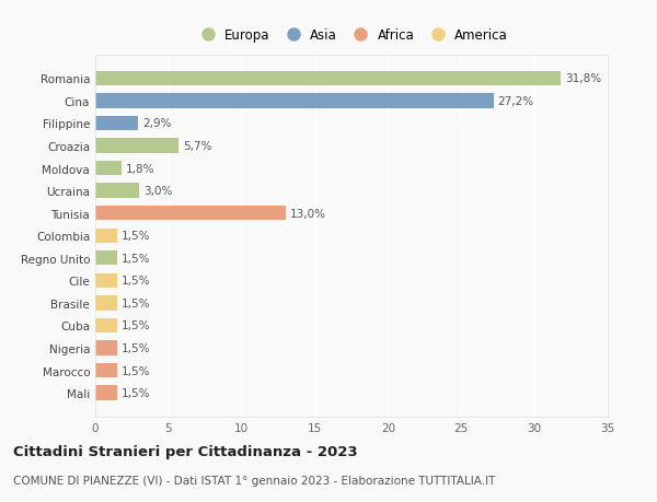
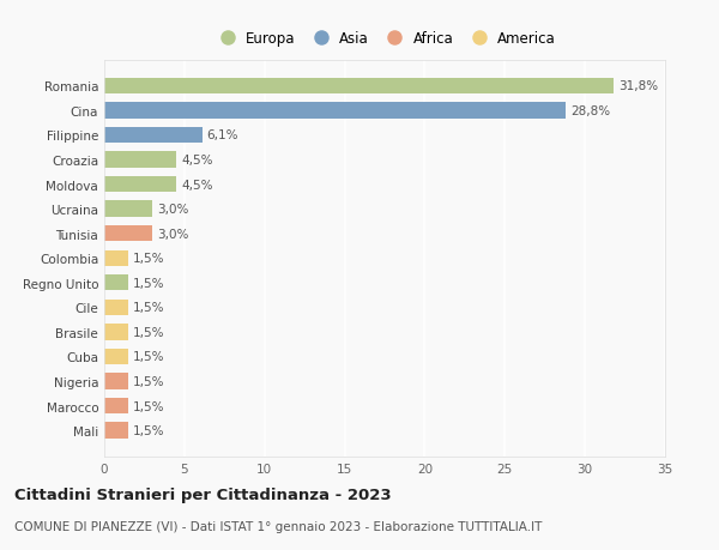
Cina: 27,2% -> 28,8%
Filippine: 2,9% -> 6,1%
Croazia: 5,7% -> 4,5%
Moldova: 1,8% -> 4,5%
Tunisia: 13,0% -> 3,0%
